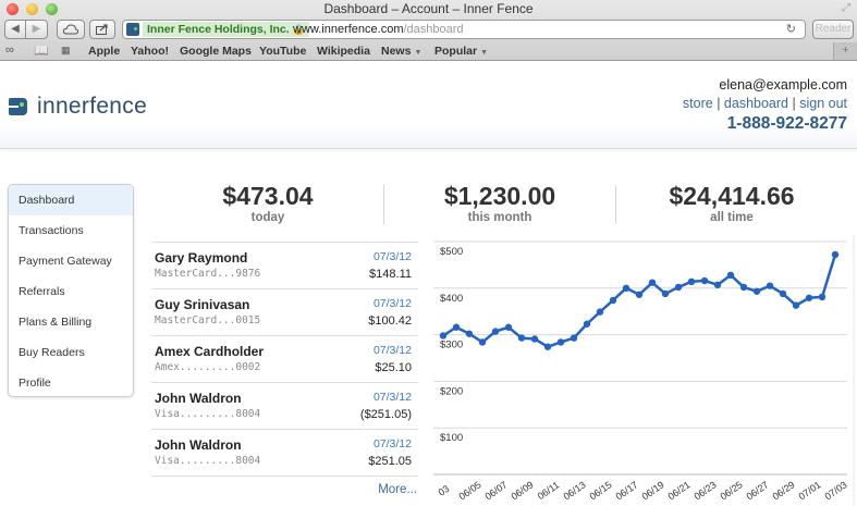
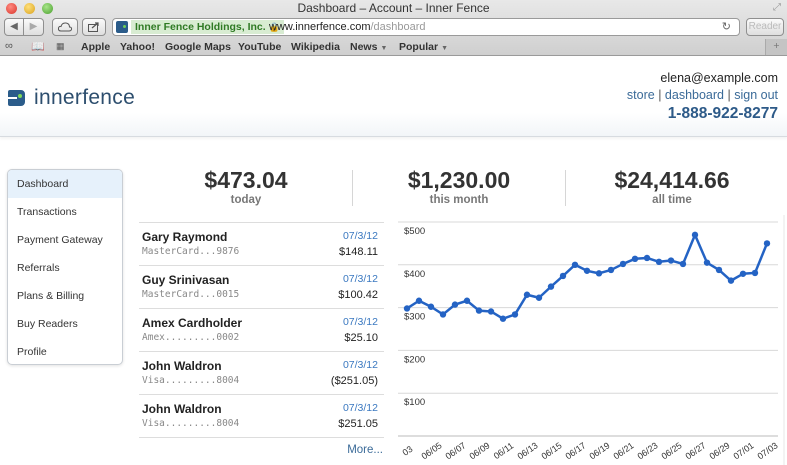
06/13: $290 -> $330
06/19: $410 -> $380
06/25: $430 -> $410
06/27: $390 -> $470
07/03: $470 -> $450
